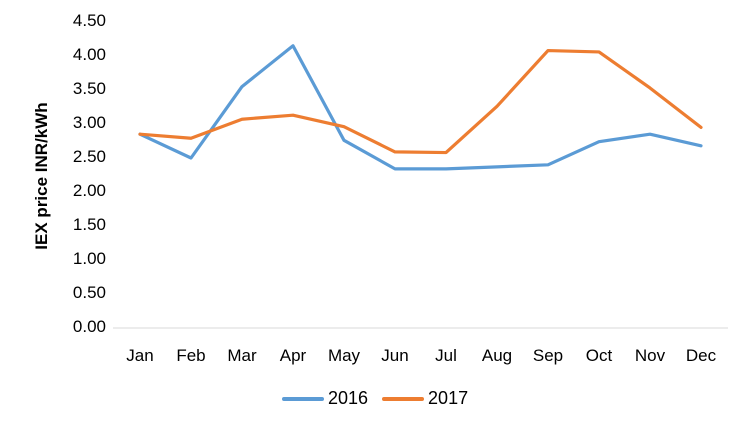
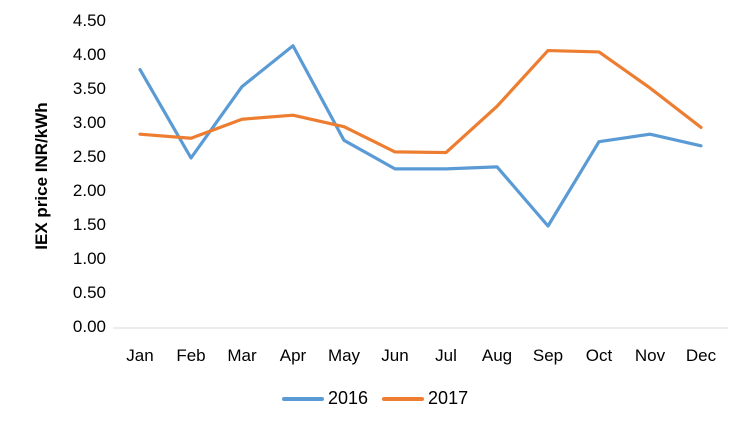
2016/Jan: 2.9 -> 3.8
2016/Sep: 2.4 -> 1.5
